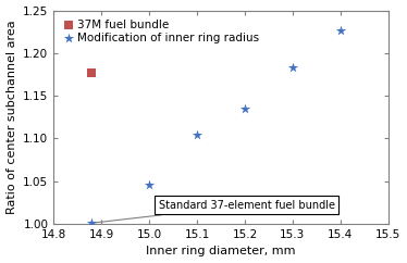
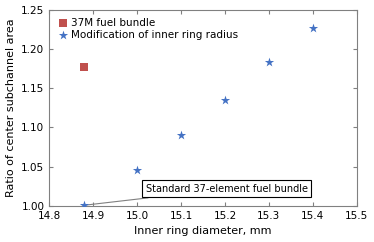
Modification of inner ring radius/15.1: 1.104 -> 1.090
